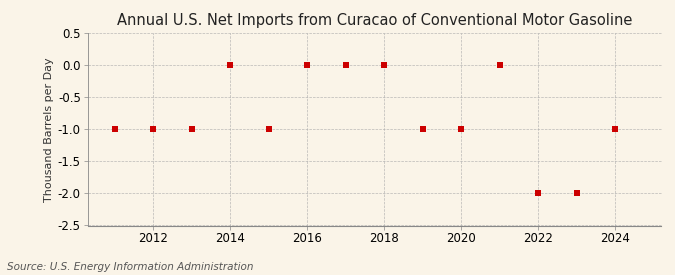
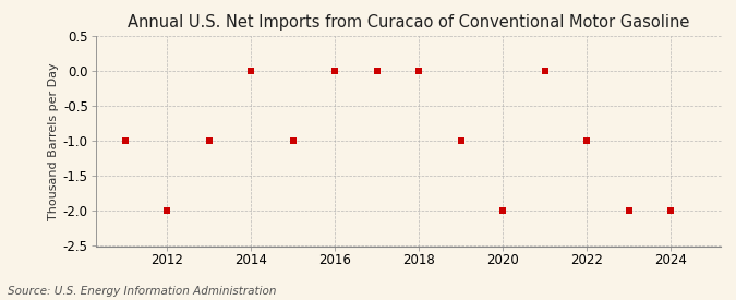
2012: -1 -> -2
2020: -1 -> -2
2022: -2 -> -1
2024: -1 -> -2
